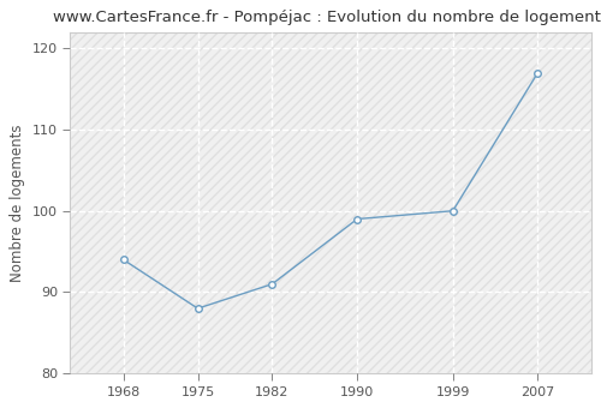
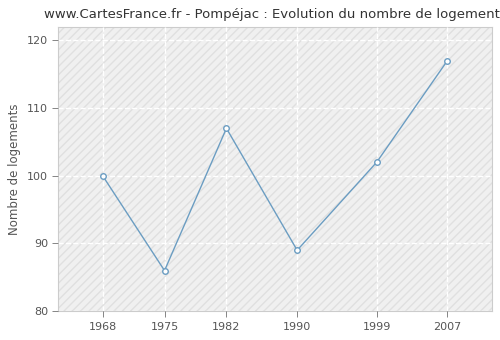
1968: 94 -> 100
1975: 88 -> 86
1982: 91 -> 107
1990: 99 -> 89
1999: 100 -> 102
